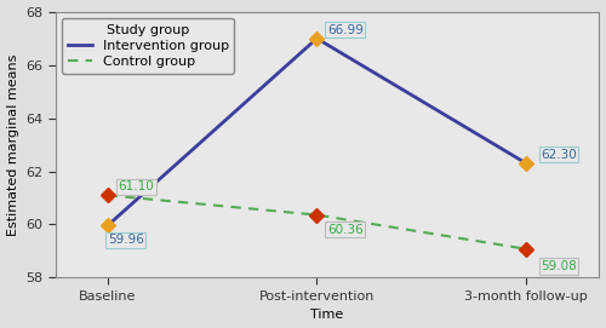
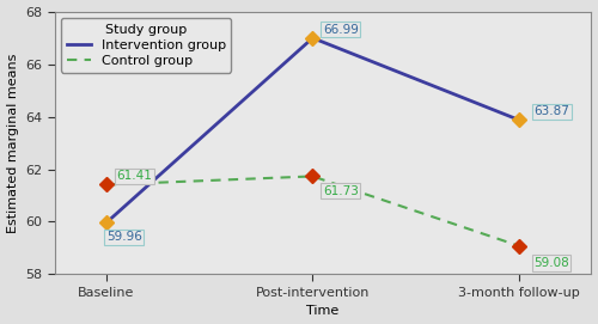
Control group/Baseline: 61.10 -> 61.41
Control group/Post-intervention: 60.36 -> 61.73
Intervention group/3-month follow-up: 62.30 -> 63.87
